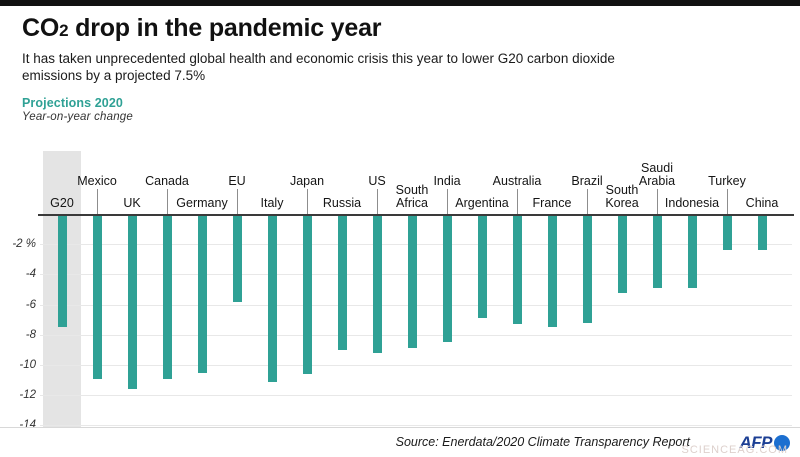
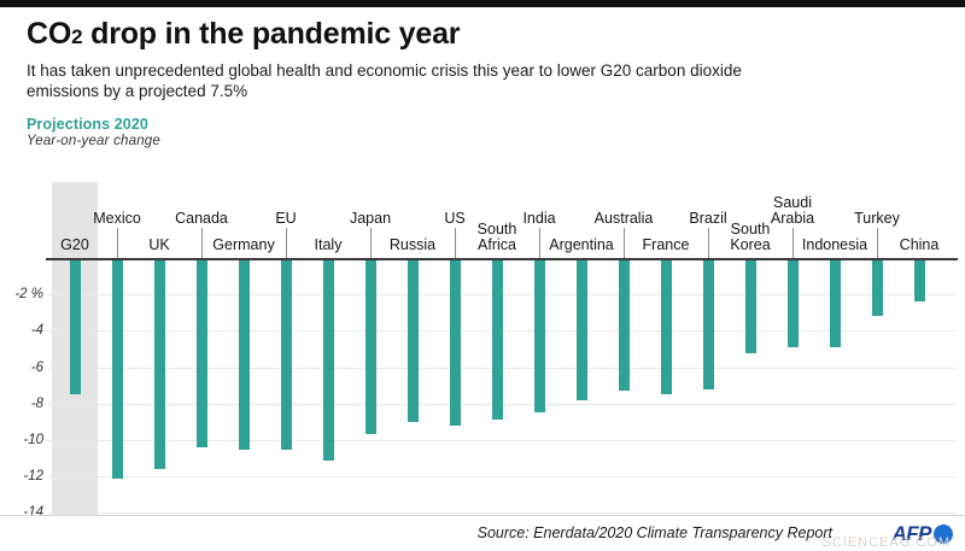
Mexico: -10.9% -> -12.1%
Canada: -10.9% -> -10.4%
EU: -5.8% -> -10.5%
Japan: -10.6% -> -9.7%
Argentina: -6.9% -> -7.8%
Turkey: -2.4% -> -3.2%
